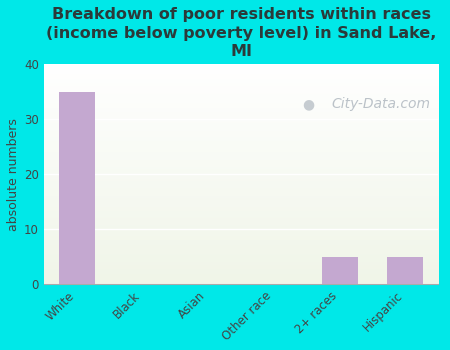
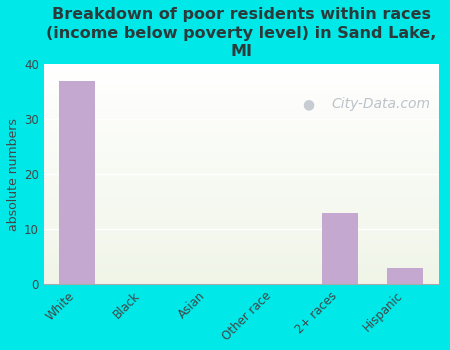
White: 35 -> 37
2+ races: 5 -> 13
Hispanic: 5 -> 3
